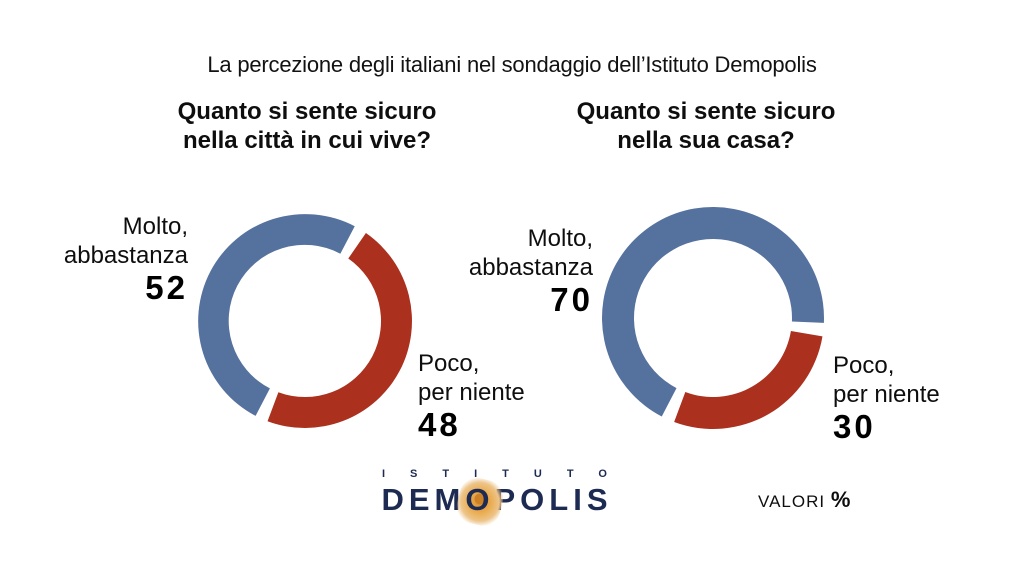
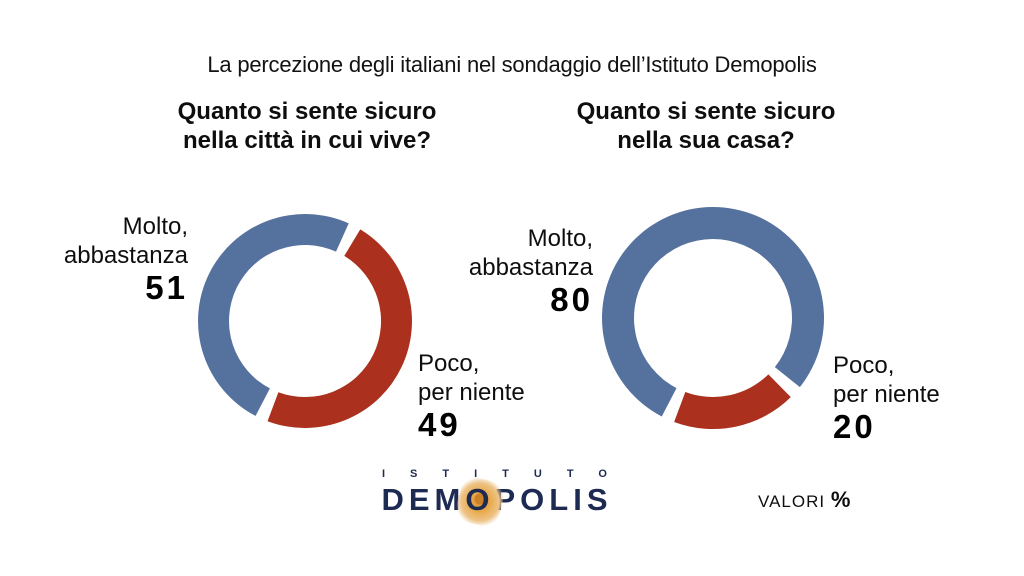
Quanto si sente sicuro nella città in cui vive?/Molto, abbastanza: 52 -> 51
Quanto si sente sicuro nella città in cui vive?/Poco, per niente: 48 -> 49
Quanto si sente sicuro nella sua casa?/Molto, abbastanza: 70 -> 80
Quanto si sente sicuro nella sua casa?/Poco, per niente: 30 -> 20
